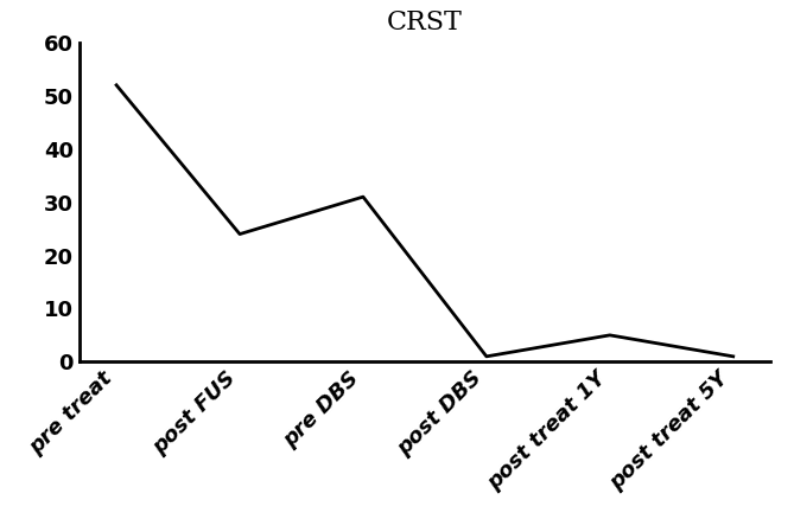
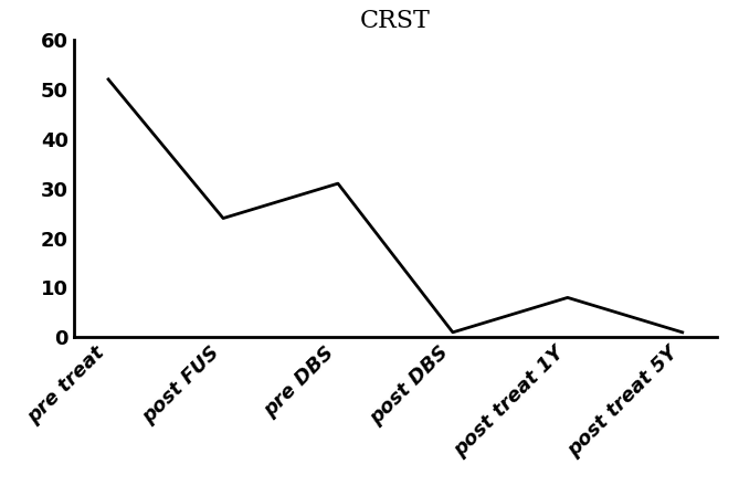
post treat 1Y: 5 -> 8
